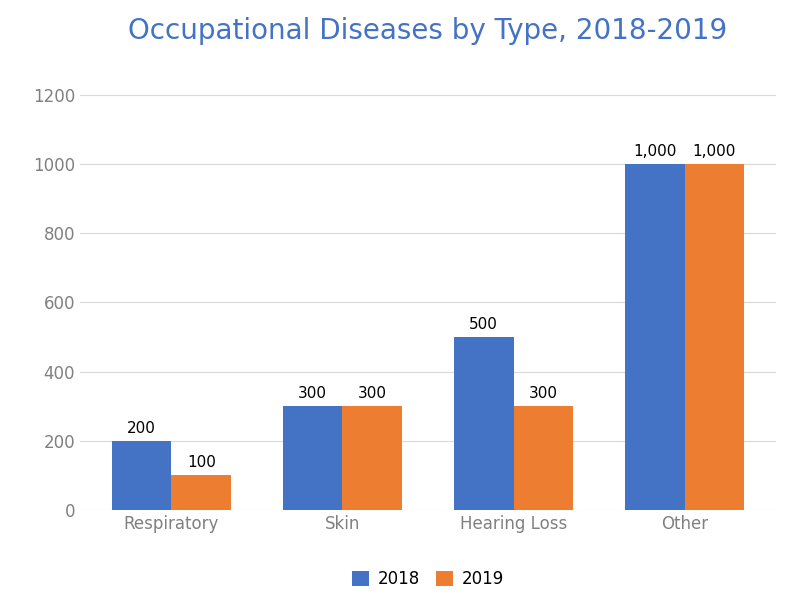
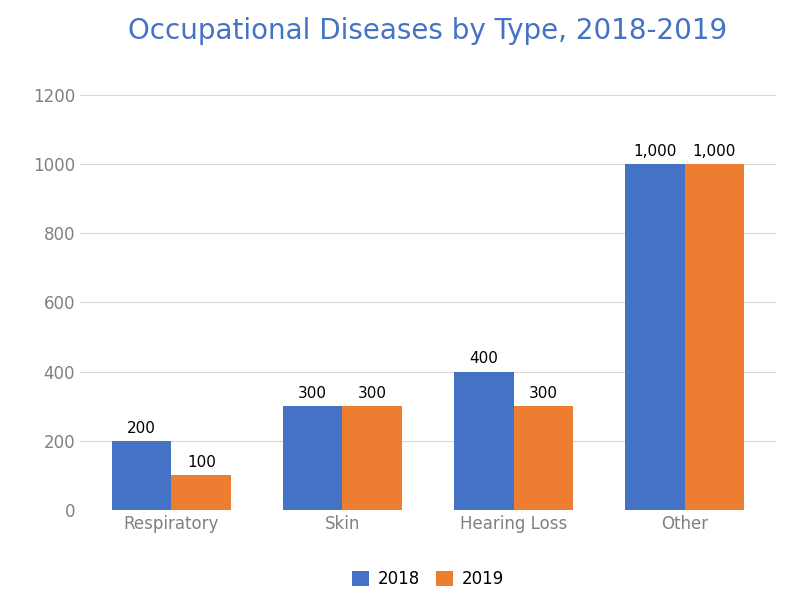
2018/Hearing Loss: 500 -> 400
